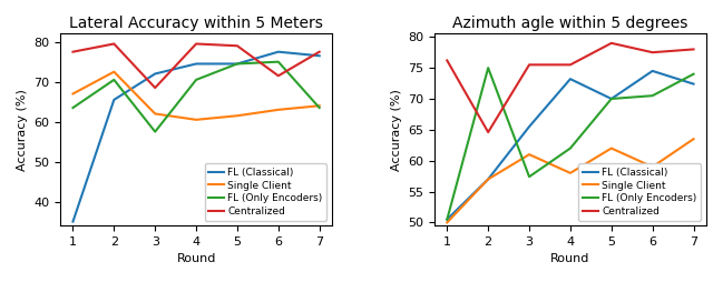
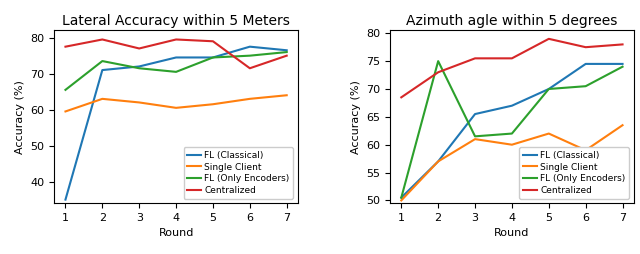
Lateral Accuracy within 5 Meters/Single Client/1: 67.0 -> 59.5
Lateral Accuracy within 5 Meters/FL (Only Encoders)/1: 63.5 -> 65.5
Lateral Accuracy within 5 Meters/FL (Classical)/2: 65.5 -> 71.0
Lateral Accuracy within 5 Meters/Single Client/2: 72.5 -> 63.0
Lateral Accuracy within 5 Meters/FL (Only Encoders)/2: 70.5 -> 73.5
Lateral Accuracy within 5 Meters/FL (Only Encoders)/3: 57.5 -> 71.5
Lateral Accuracy within 5 Meters/Centralized/3: 68.5 -> 77.0
Lateral Accuracy within 5 Meters/FL (Only Encoders)/7: 63.5 -> 76.0
Lateral Accuracy within 5 Meters/Centralized/7: 77.5 -> 75.0
Azimuth agle within 5 degrees/Centralized/1: 76.2 -> 68.5
Azimuth agle within 5 degrees/Centralized/2: 64.6 -> 73.0
Azimuth agle within 5 degrees/FL (Only Encoders)/3: 57.4 -> 61.5
Azimuth agle within 5 degrees/FL (Classical)/4: 73.2 -> 67.0
Azimuth agle within 5 degrees/Single Client/4: 58.0 -> 60.0
Azimuth agle within 5 degrees/FL (Classical)/7: 72.4 -> 74.5
